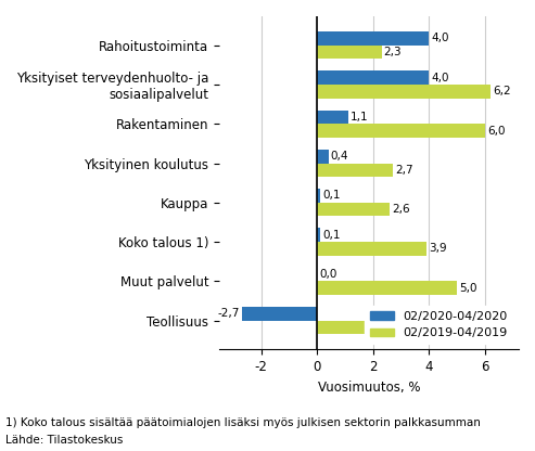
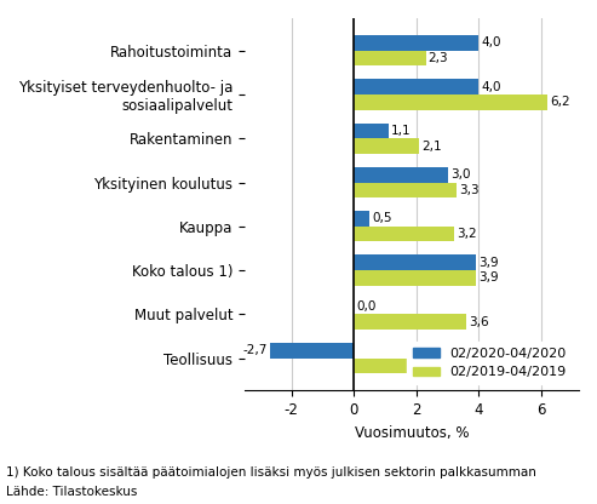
02/2019-04/2019/Rakentaminen: 6,0 -> 2,1
02/2020-04/2020/Yksityinen koulutus: 0,4 -> 3,0
02/2019-04/2019/Yksityinen koulutus: 2,7 -> 3,3
02/2020-04/2020/Kauppa: 0,1 -> 0,5
02/2019-04/2019/Kauppa: 2,6 -> 3,2
02/2020-04/2020/Koko talous 1): 0,1 -> 3,9
02/2019-04/2019/Muut palvelut: 5,0 -> 3,6
